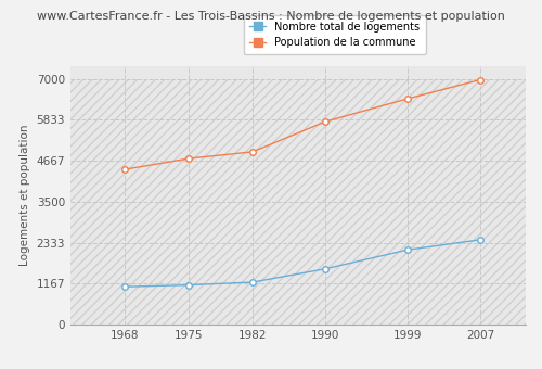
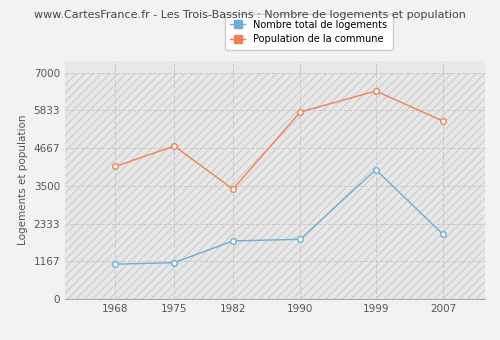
Population de la commune/1968: 4420 -> 4100
Nombre total de logements/1982: 1210 -> 1800
Population de la commune/1982: 4920 -> 3400
Nombre total de logements/1990: 1590 -> 1850
Nombre total de logements/1999: 2130 -> 4000
Nombre total de logements/2007: 2420 -> 2000
Population de la commune/2007: 6970 -> 5500
